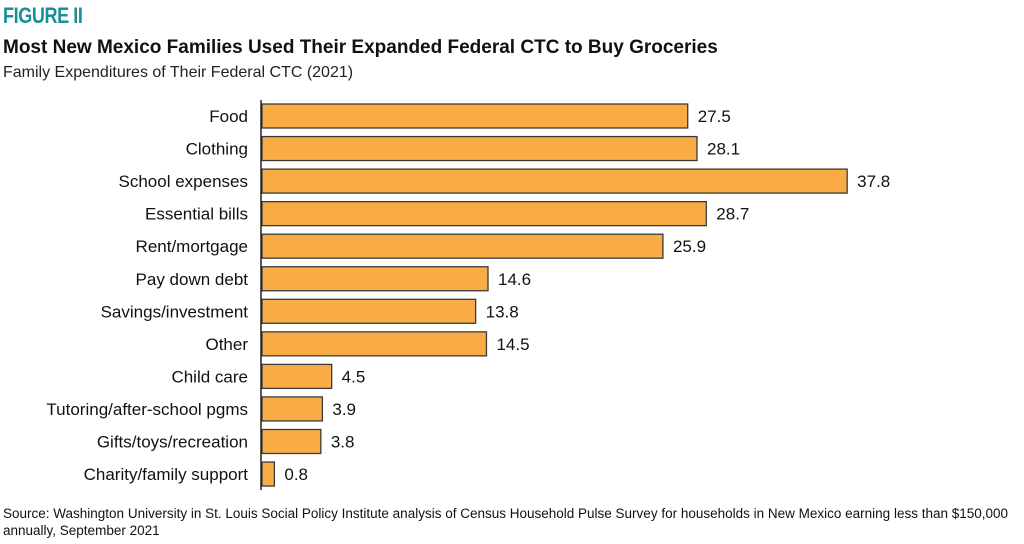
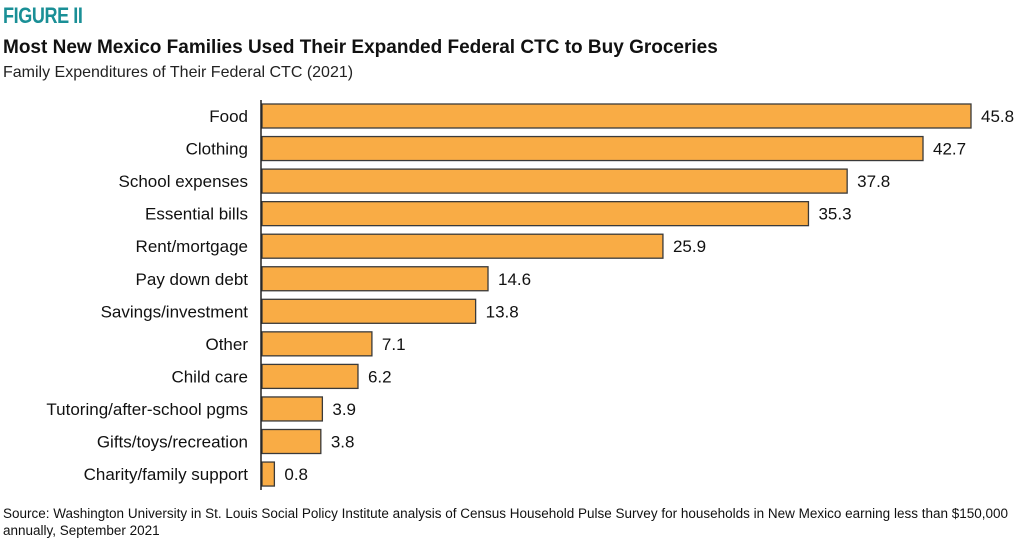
Food: 27.5 -> 45.8
Clothing: 28.1 -> 42.7
Essential bills: 28.7 -> 35.3
Other: 14.5 -> 7.1
Child care: 4.5 -> 6.2
